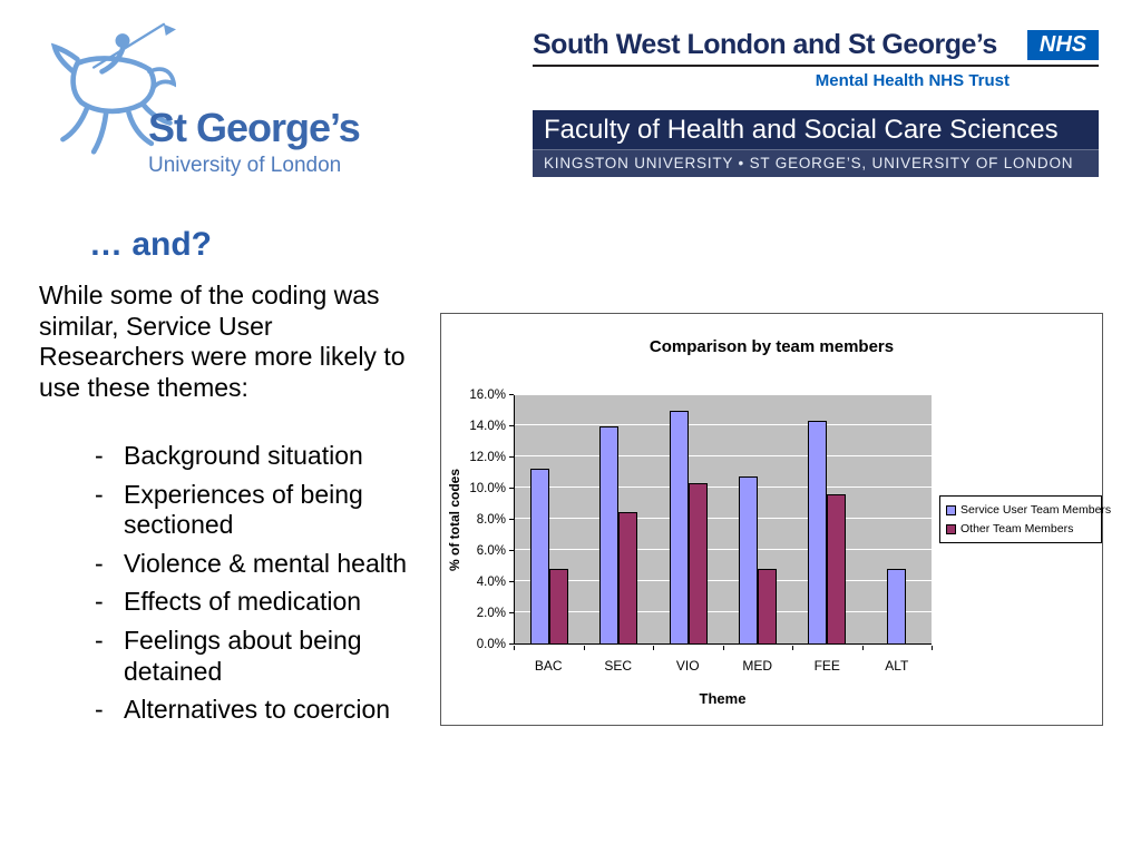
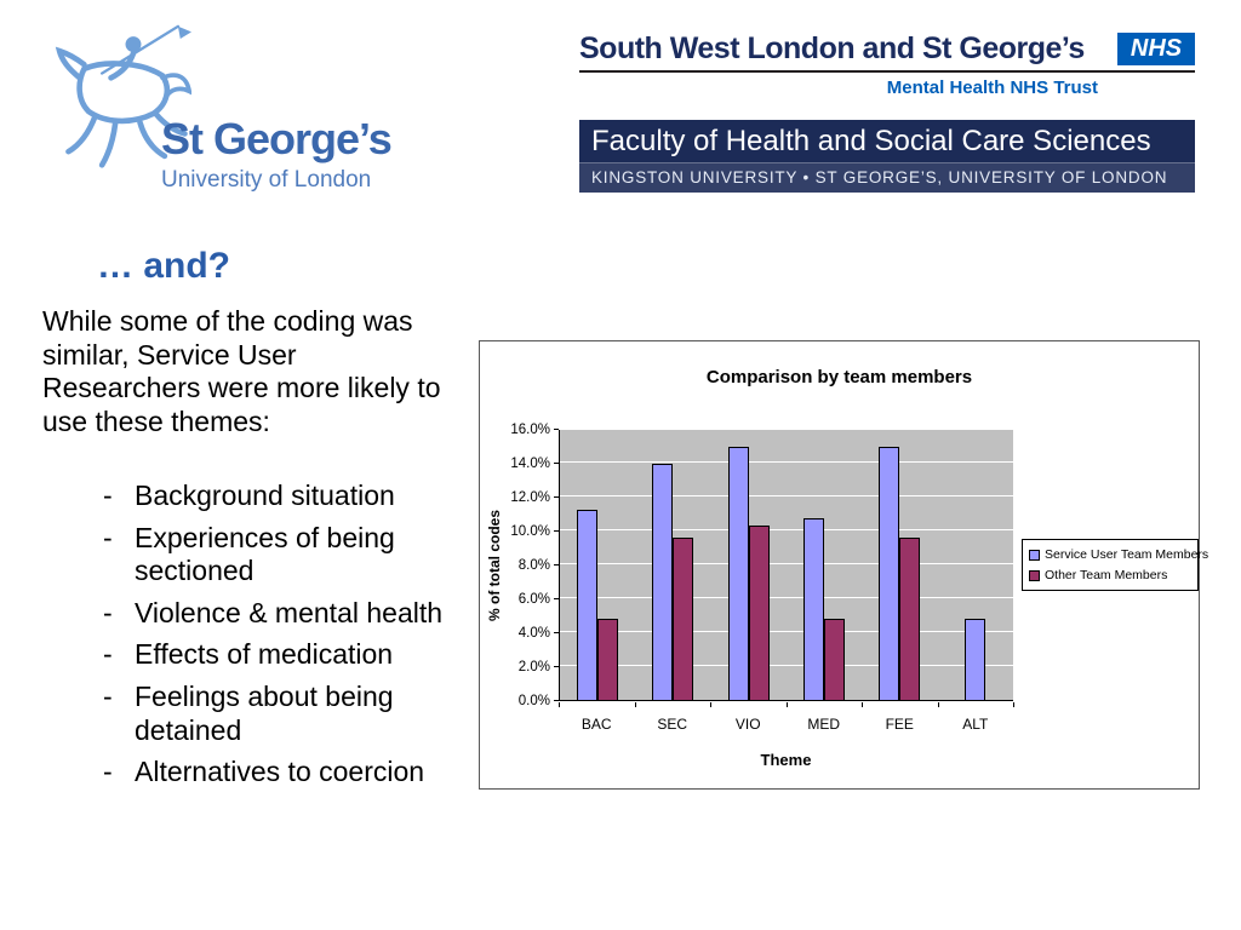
Other Team Members/SEC: 8.4% -> 9.6%
Service User Team Members/FEE: 14.3% -> 14.9%
